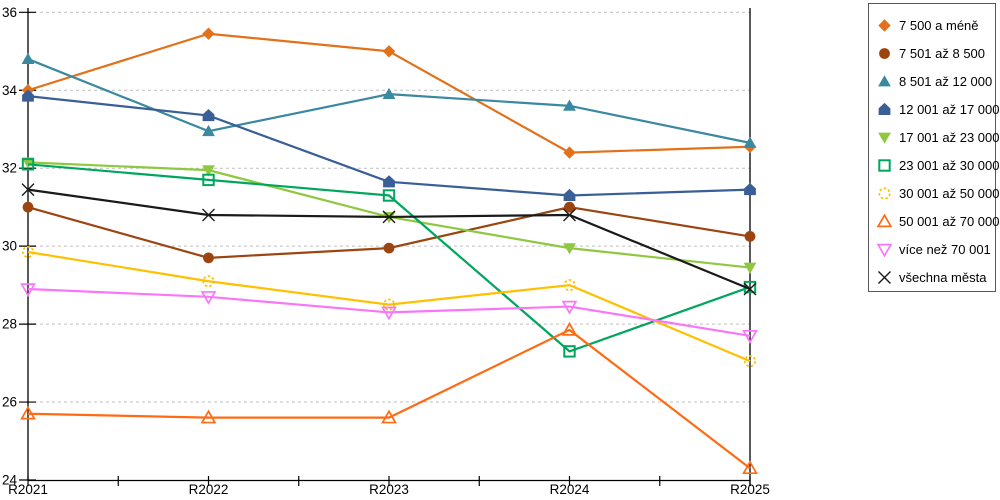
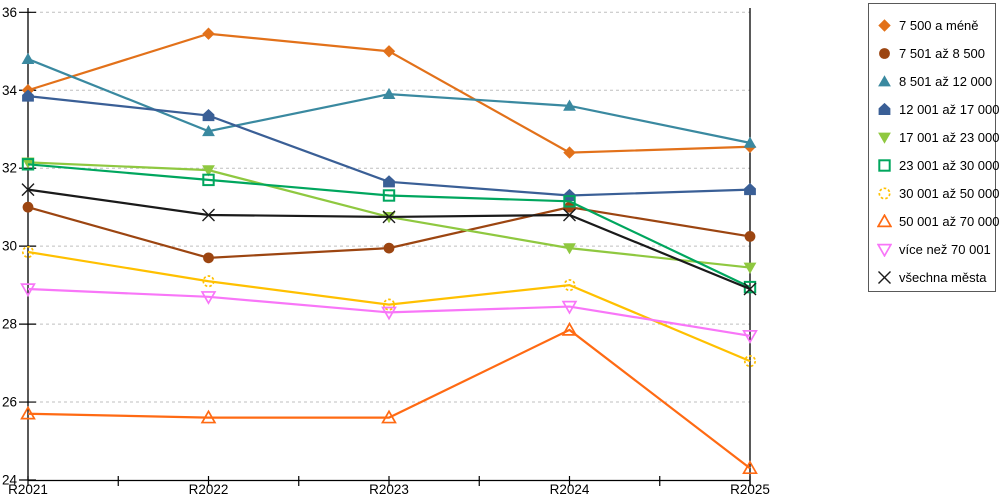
23 001 až 30 000/R2024: 27.3 -> 31.1
